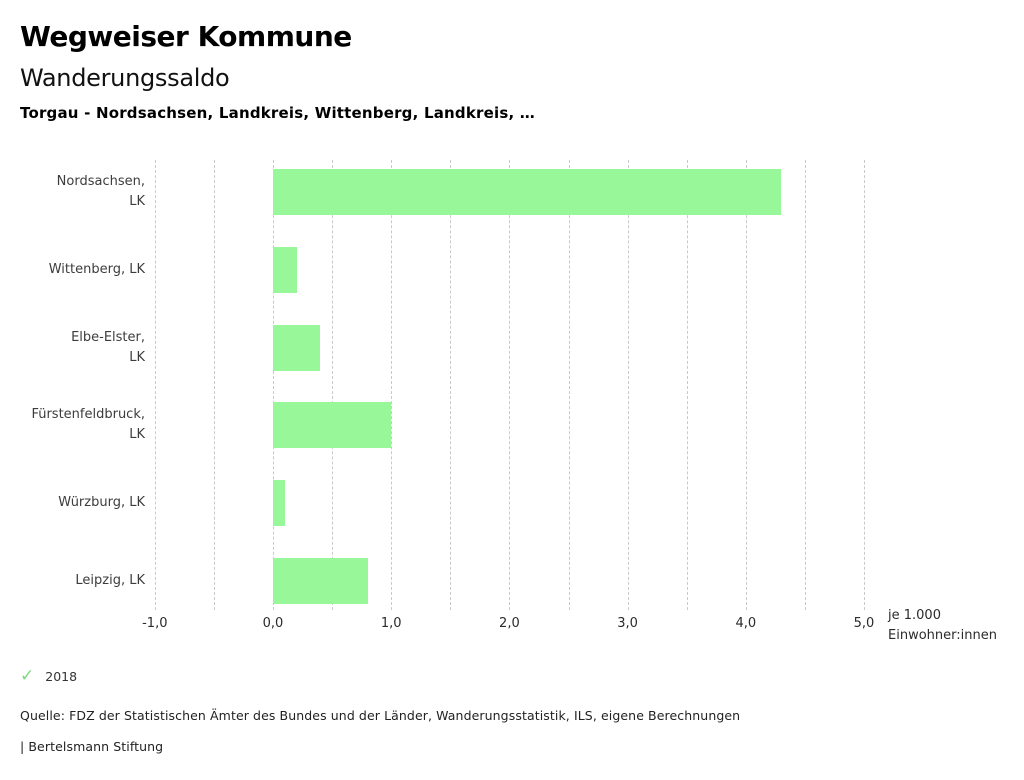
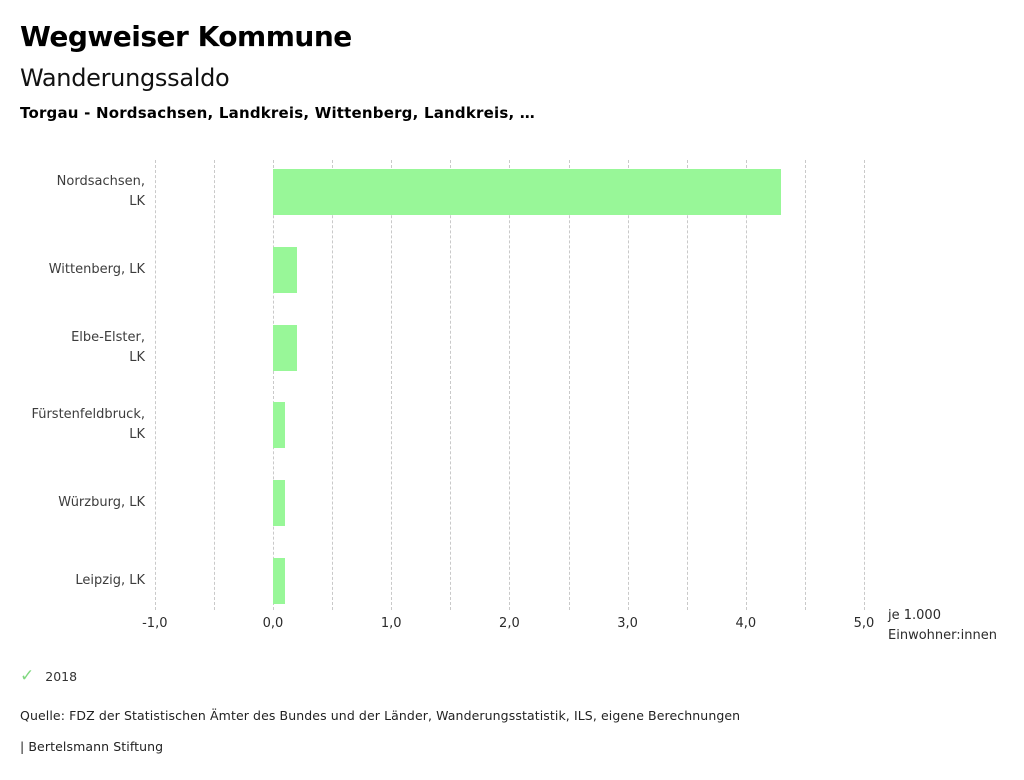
Elbe-Elster, LK: 0,4 -> 0,2
Fürstenfeldbruck, LK: 1,0 -> 0,1
Leipzig, LK: 0,8 -> 0,1
